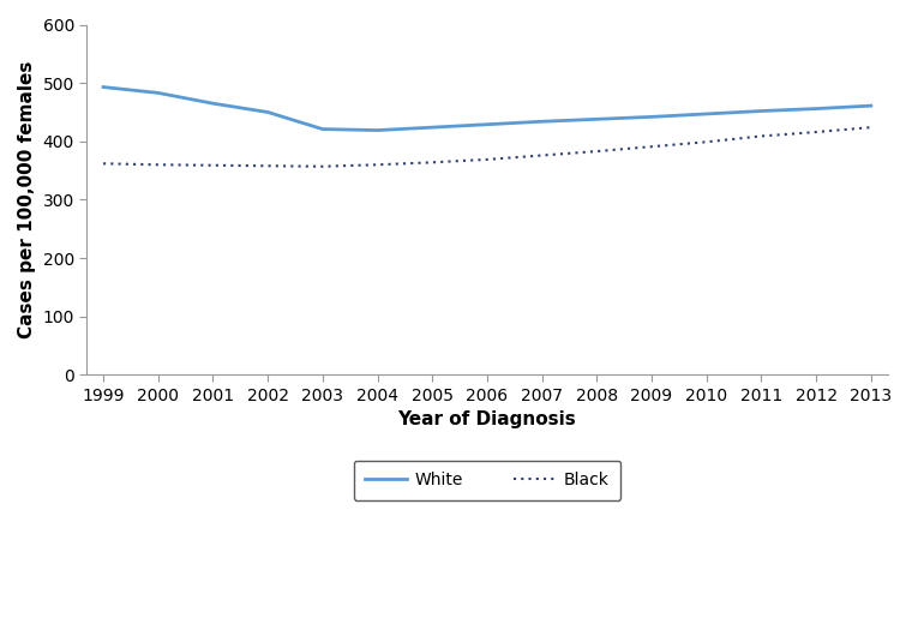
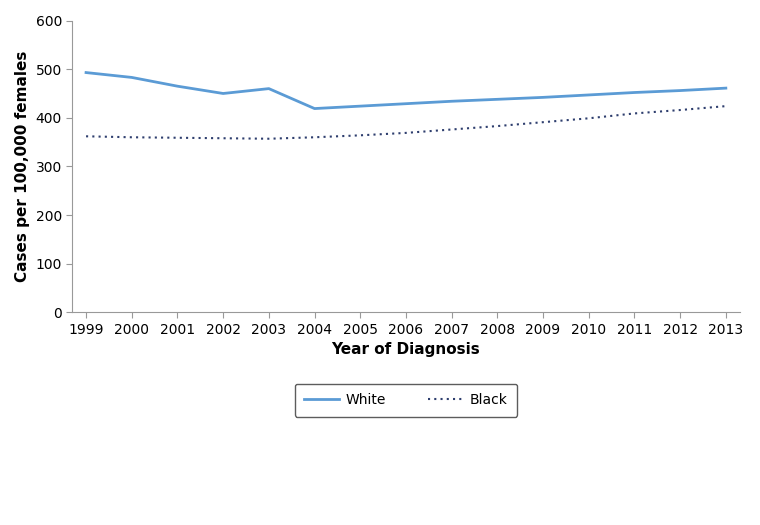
White/2003: 421 -> 460
